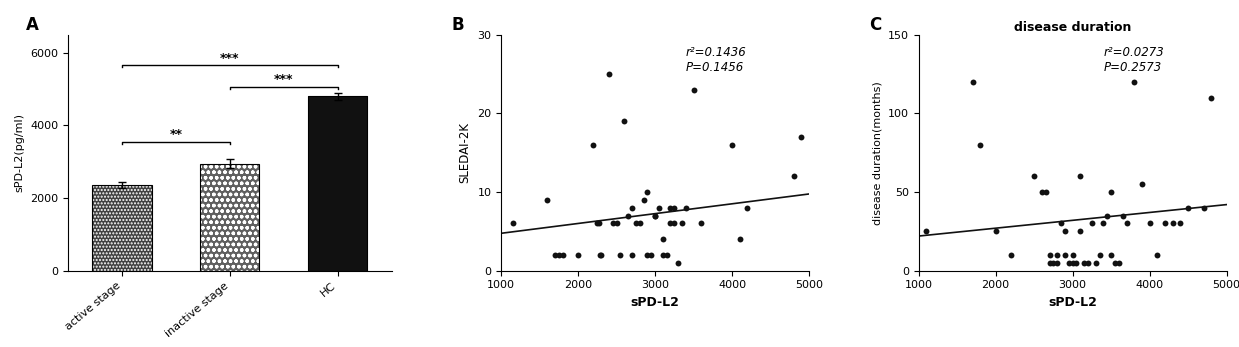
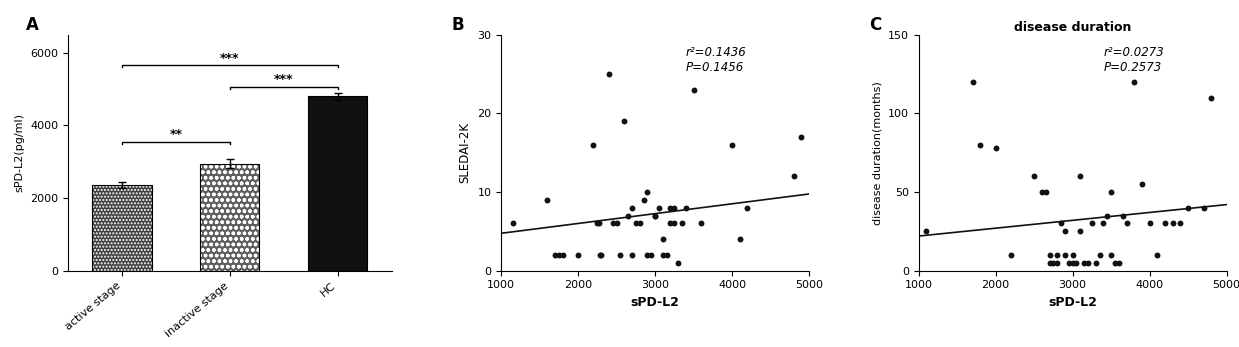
disease duration/2000: 25 -> 78
